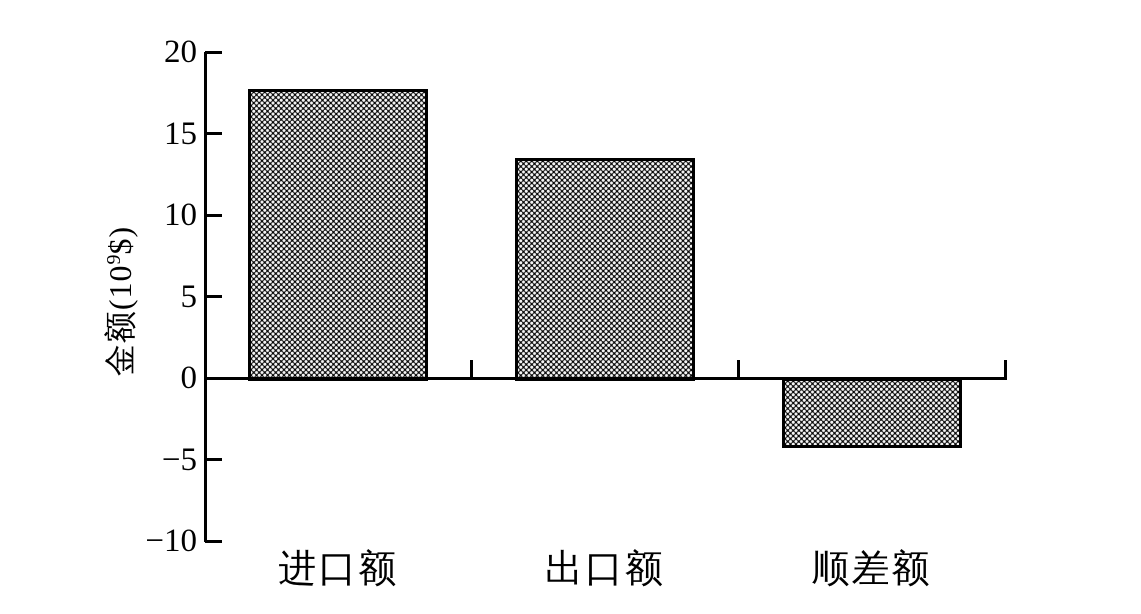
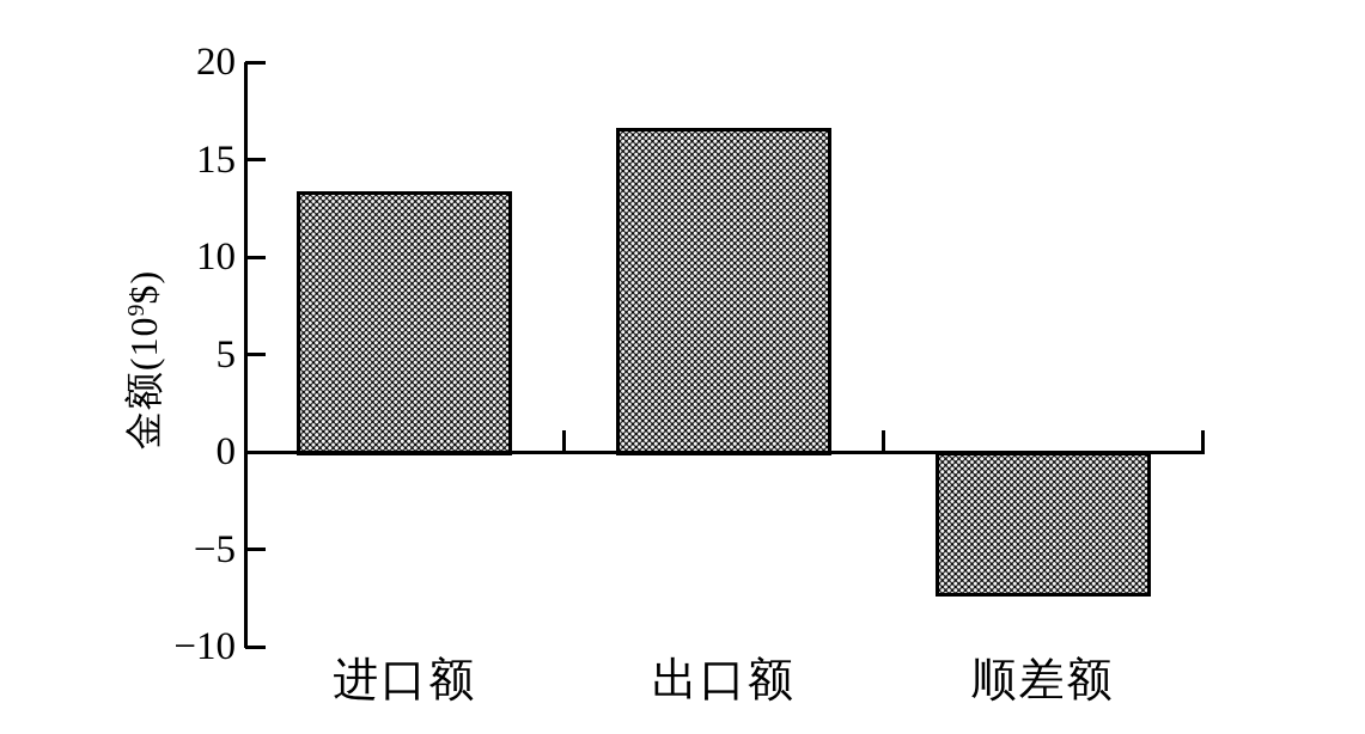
进口额: 17.7 -> 13.4
出口额: 13.5 -> 16.6
顺差额: -4.2 -> -7.3
